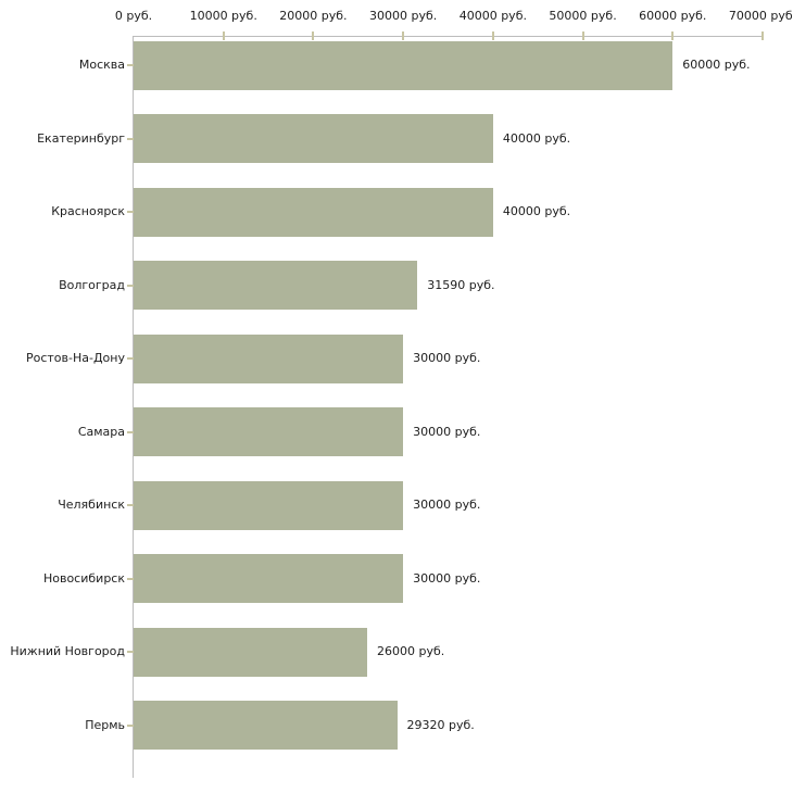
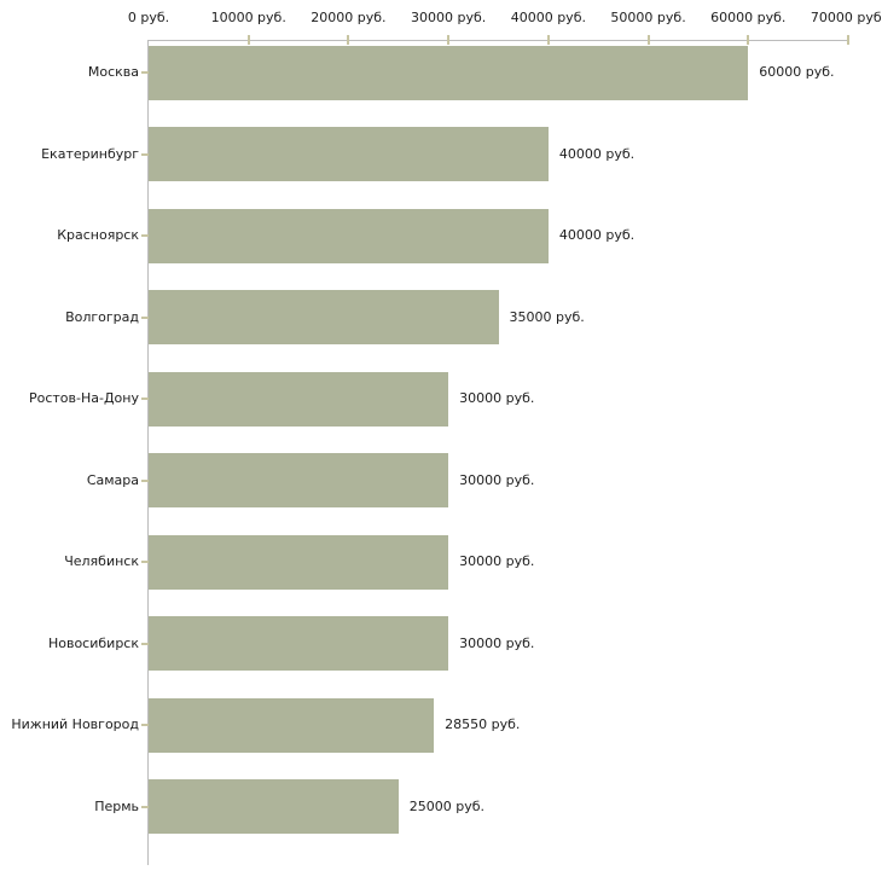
Волгоград: 31590 -> 35000
Нижний Новгород: 26000 -> 28550
Пермь: 29320 -> 25000
